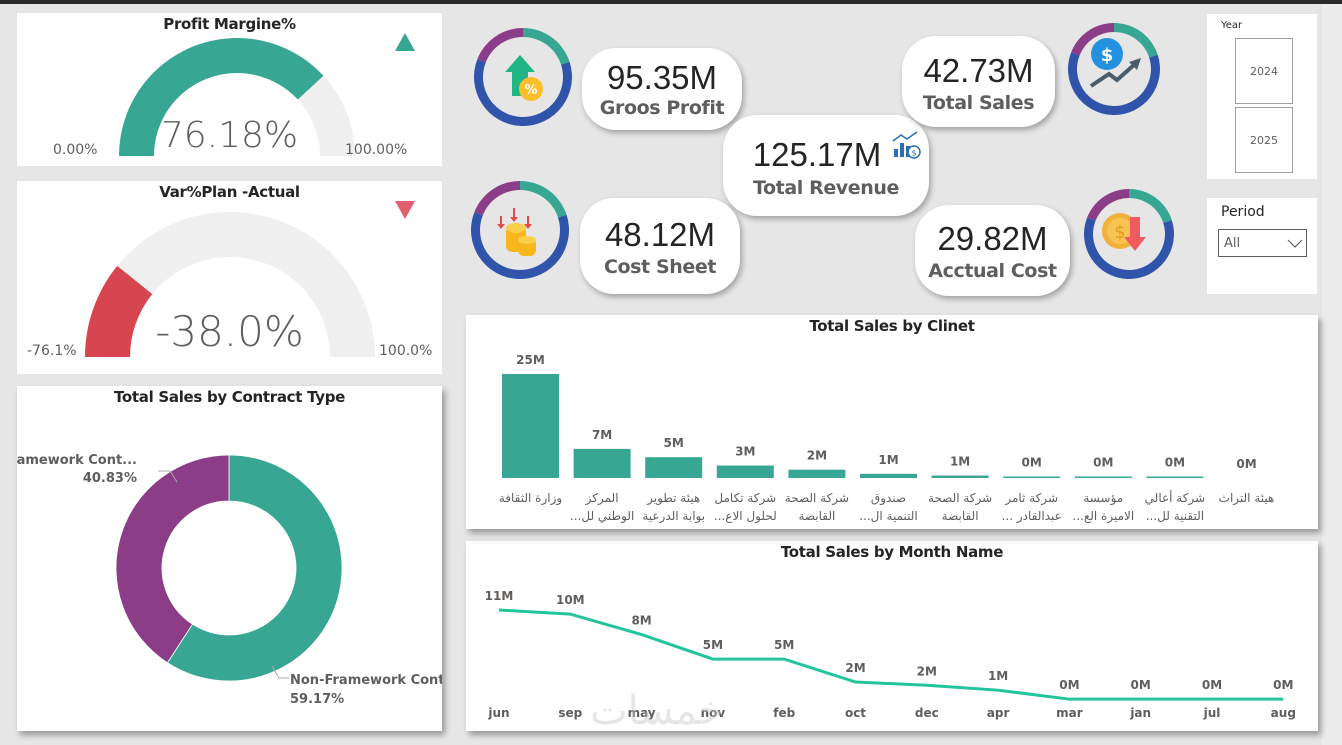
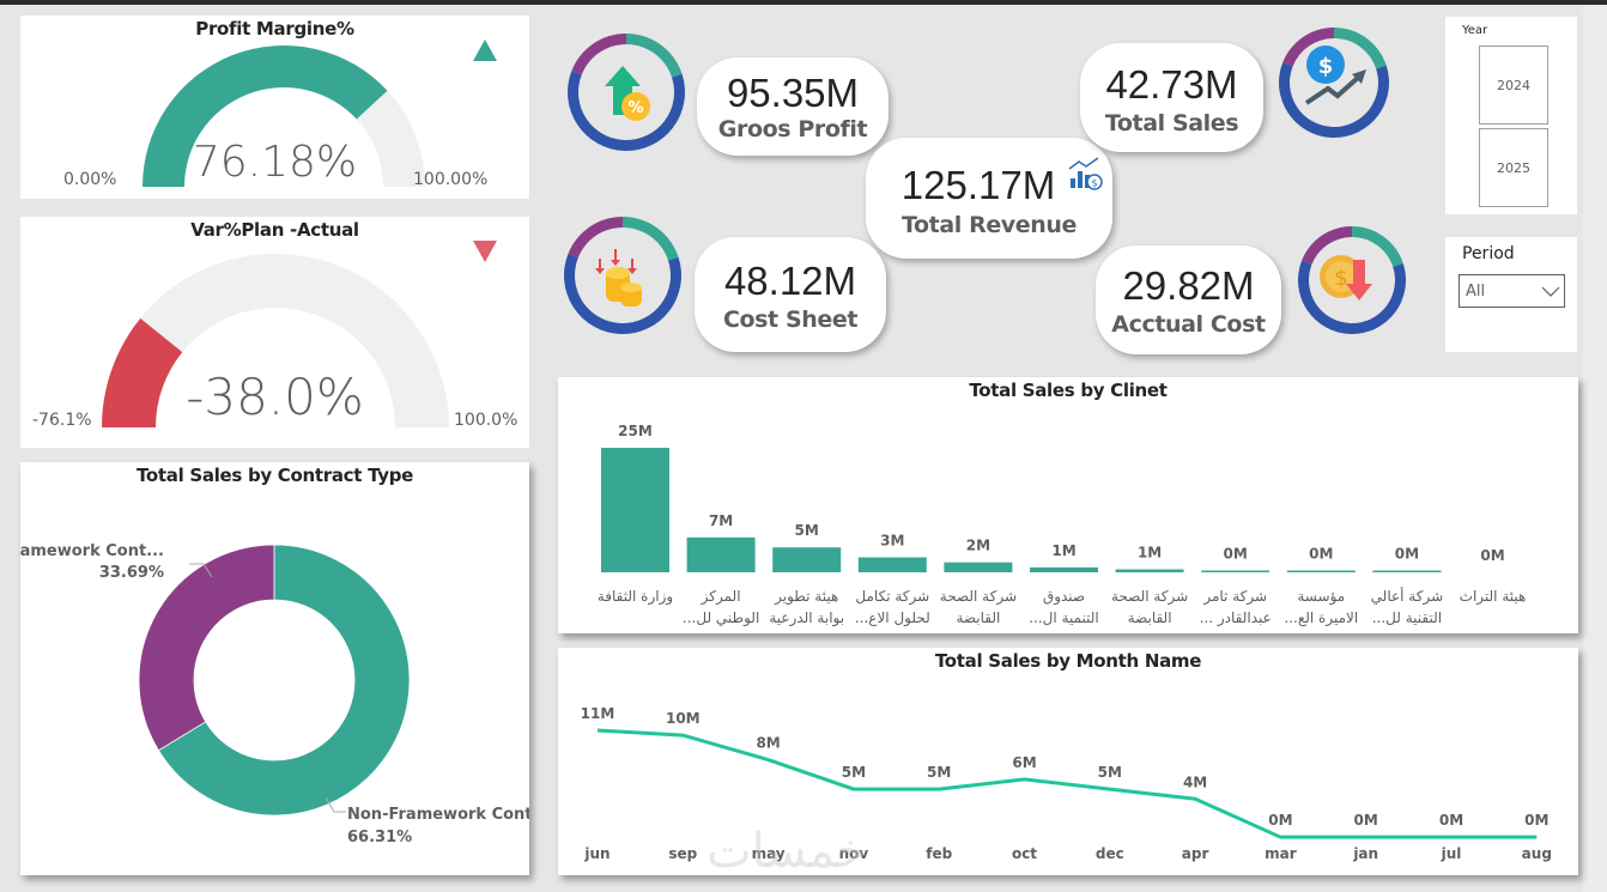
Total Sales by Contract Type/Non-Framework Contr...: 59.17% -> 66.31%
Total Sales by Contract Type/Framework Cont...: 40.83% -> 33.69%
Total Sales by Month Name/oct: 2M -> 6M
Total Sales by Month Name/dec: 2M -> 5M
Total Sales by Month Name/apr: 1M -> 4M
